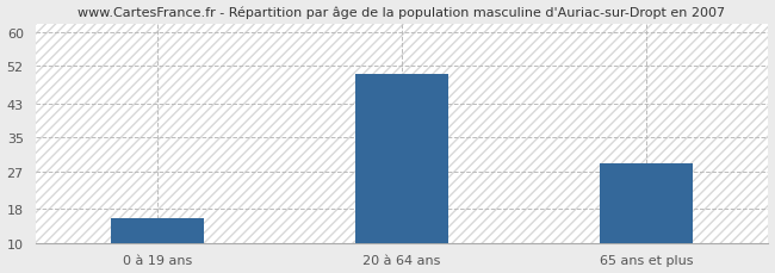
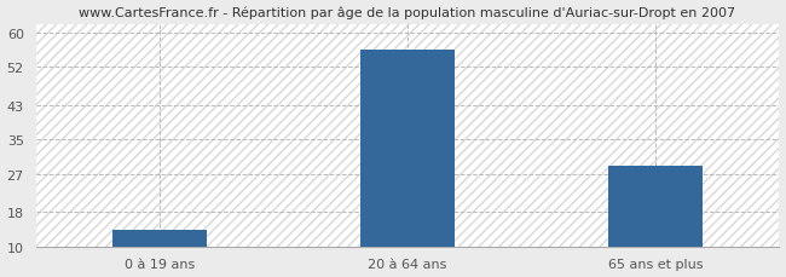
0 à 19 ans: 16 -> 14
20 à 64 ans: 50 -> 56
